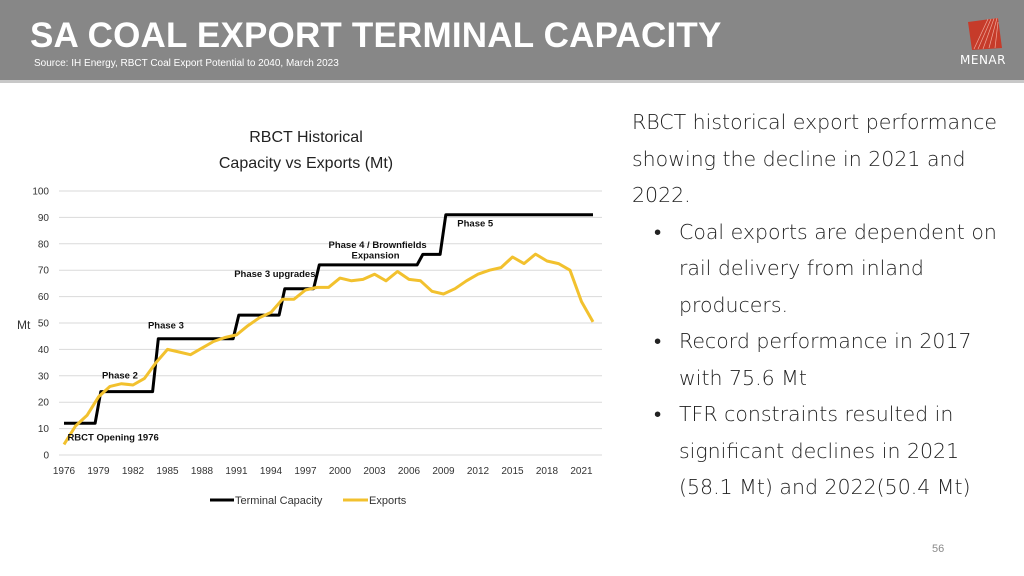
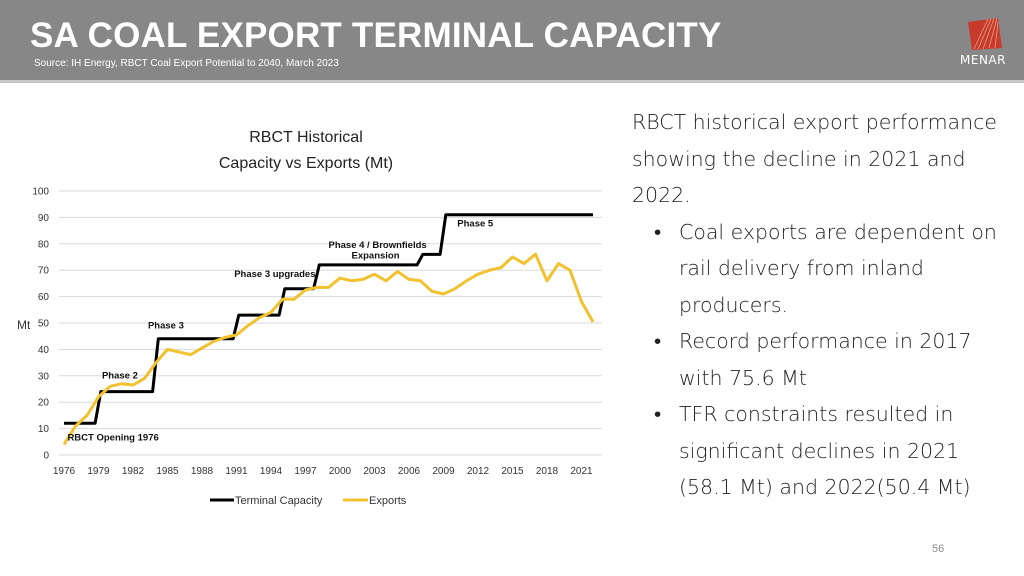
Exports/2018: 74 -> 66
